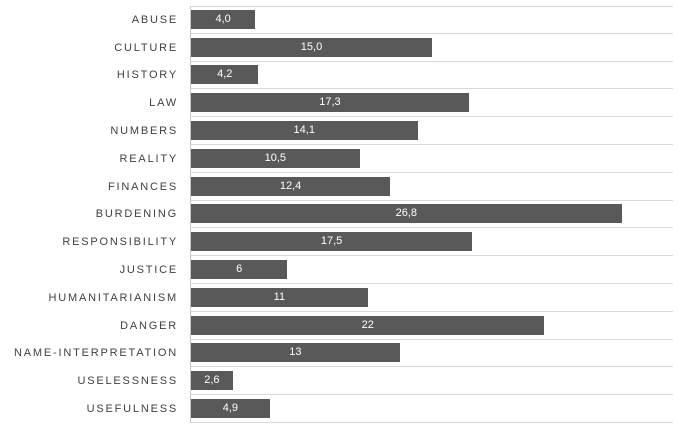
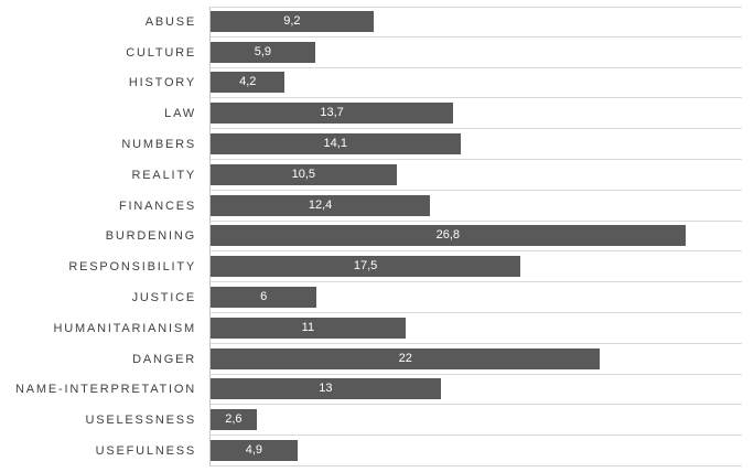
ABUSE: 4,0 -> 9,2
CULTURE: 15,0 -> 5,9
LAW: 17,3 -> 13,7
